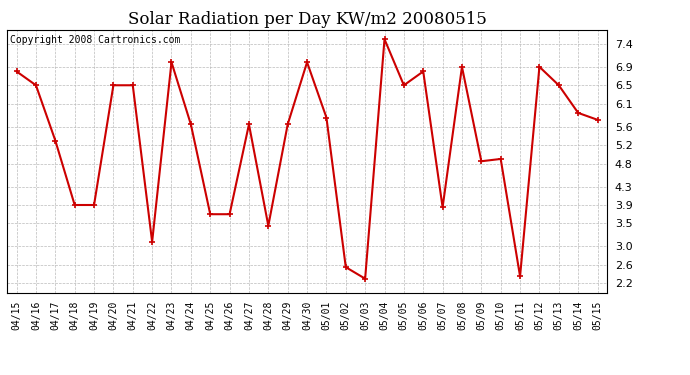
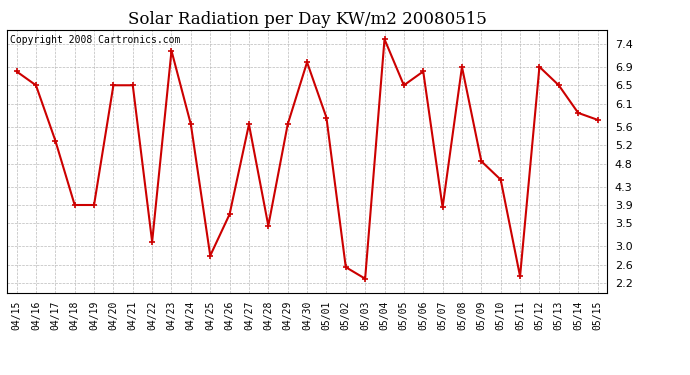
04/23: 7.00 -> 7.25
04/25: 3.70 -> 2.80
05/10: 4.90 -> 4.45
